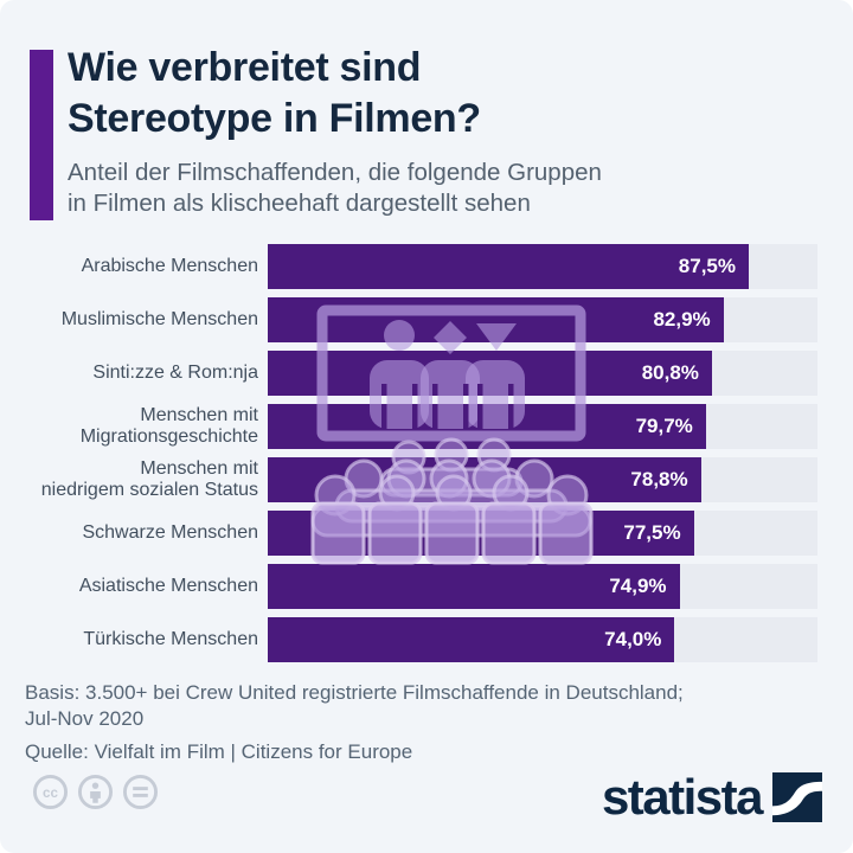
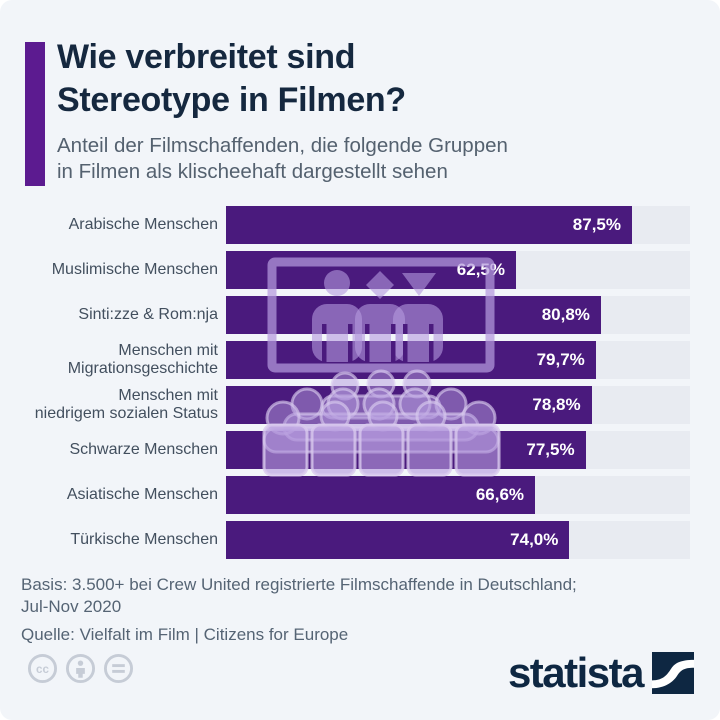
Muslimische Menschen: 82,9% -> 62,5%
Asiatische Menschen: 74,9% -> 66,6%
